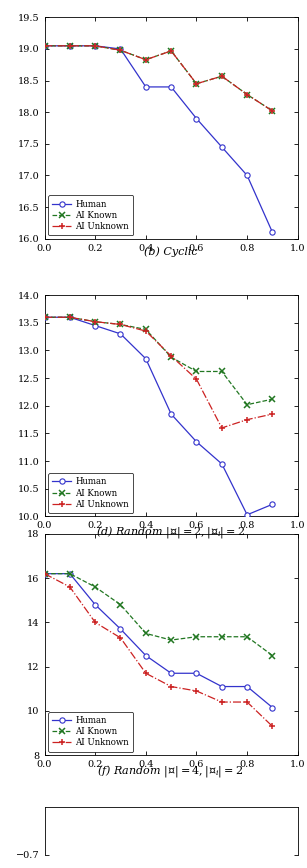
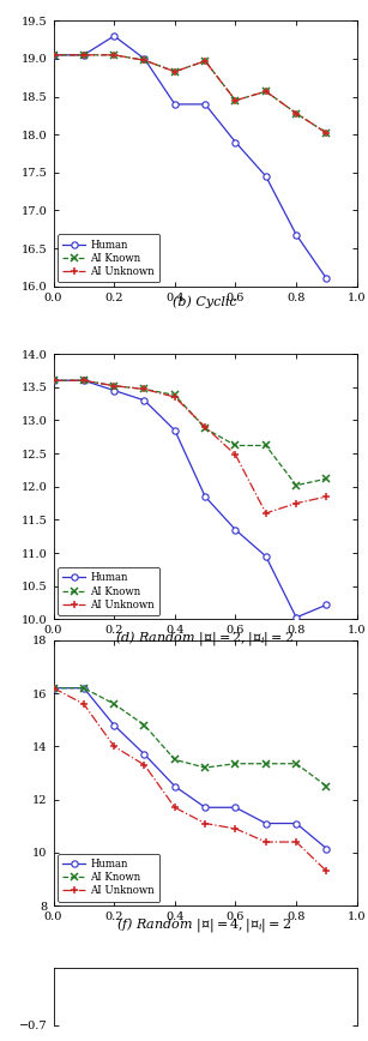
Human/0.2: 19.05 -> 19.30
Human/0.8: 17.00 -> 16.68
